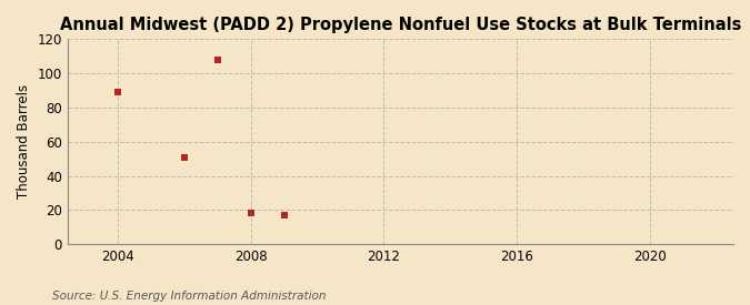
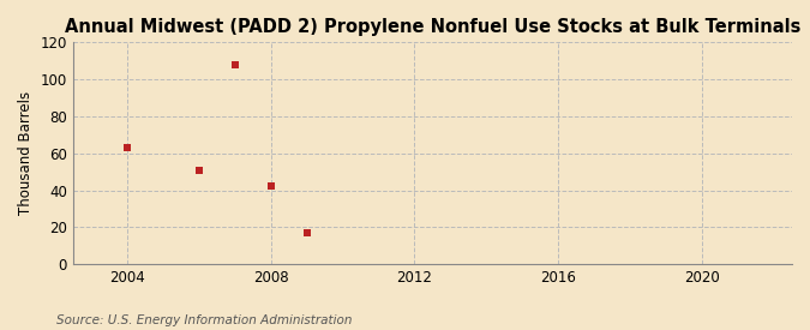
2004: 89 -> 63
2008: 18 -> 42
